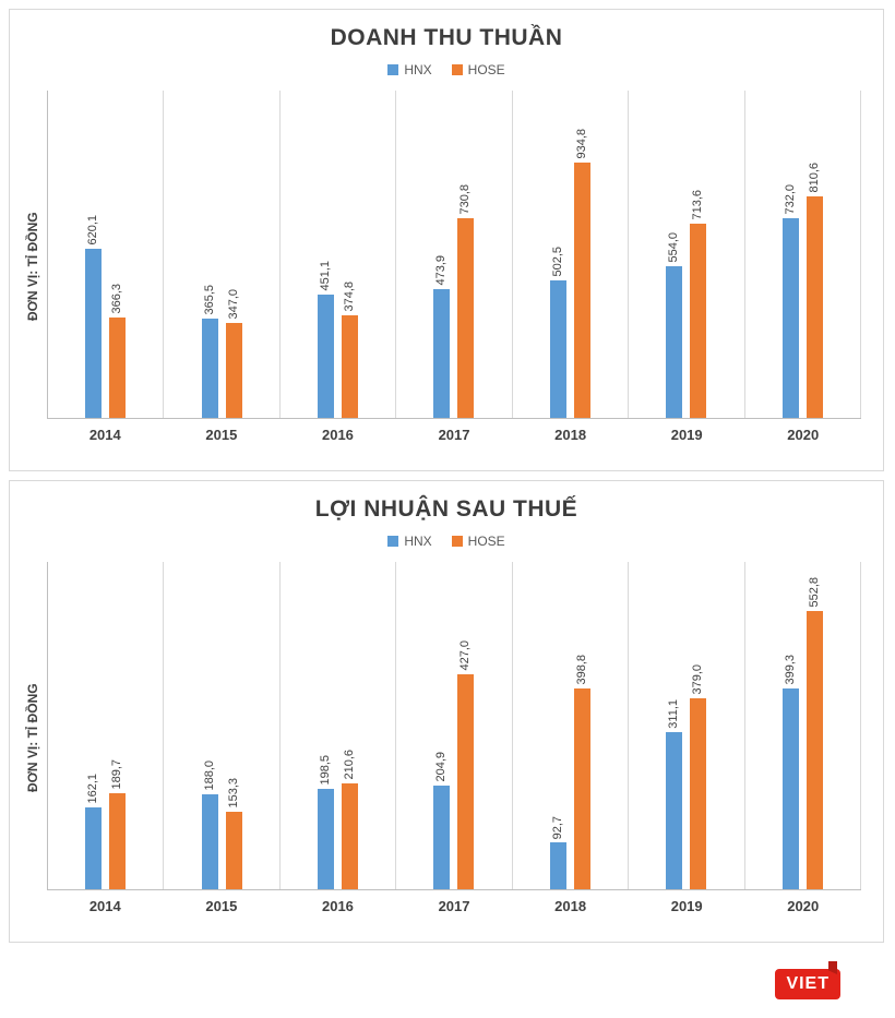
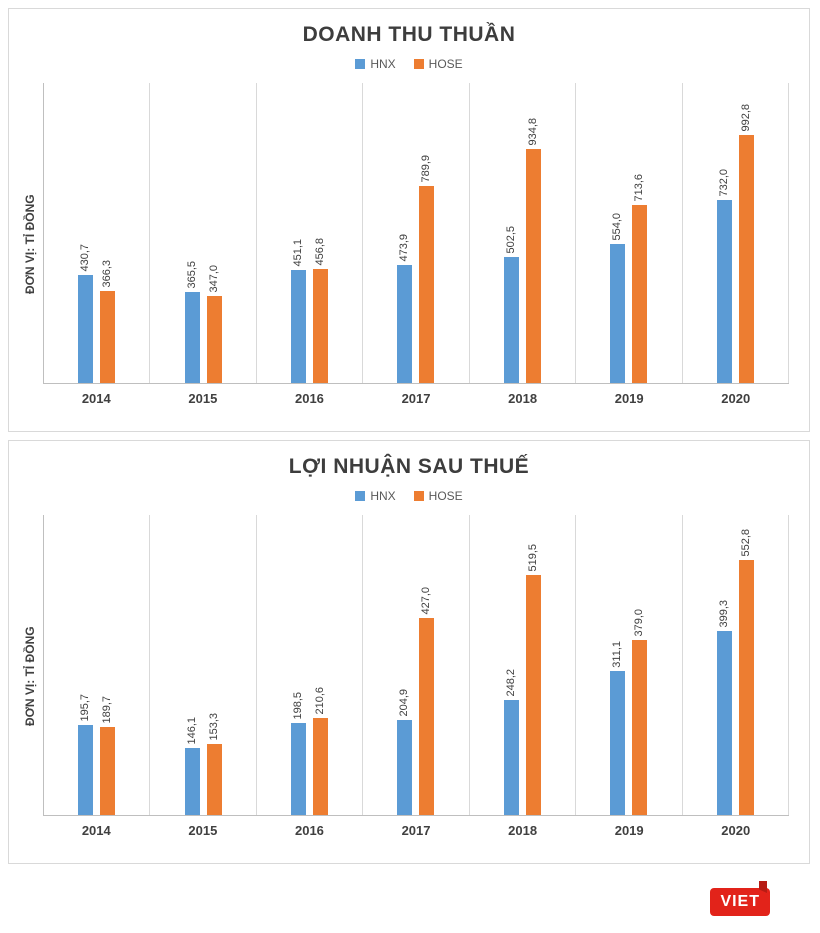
DOANH THU THUẦN/HNX/2014: 620,1 -> 430,7
DOANH THU THUẦN/HOSE/2016: 374,8 -> 456,8
DOANH THU THUẦN/HOSE/2017: 730,8 -> 789,9
DOANH THU THUẦN/HOSE/2020: 810,6 -> 992,8
LỢI NHUẬN SAU THUẾ/HNX/2014: 162,1 -> 195,7
LỢI NHUẬN SAU THUẾ/HNX/2015: 188,0 -> 146,1
LỢI NHUẬN SAU THUẾ/HNX/2018: 92,7 -> 248,2
LỢI NHUẬN SAU THUẾ/HOSE/2018: 398,8 -> 519,5
